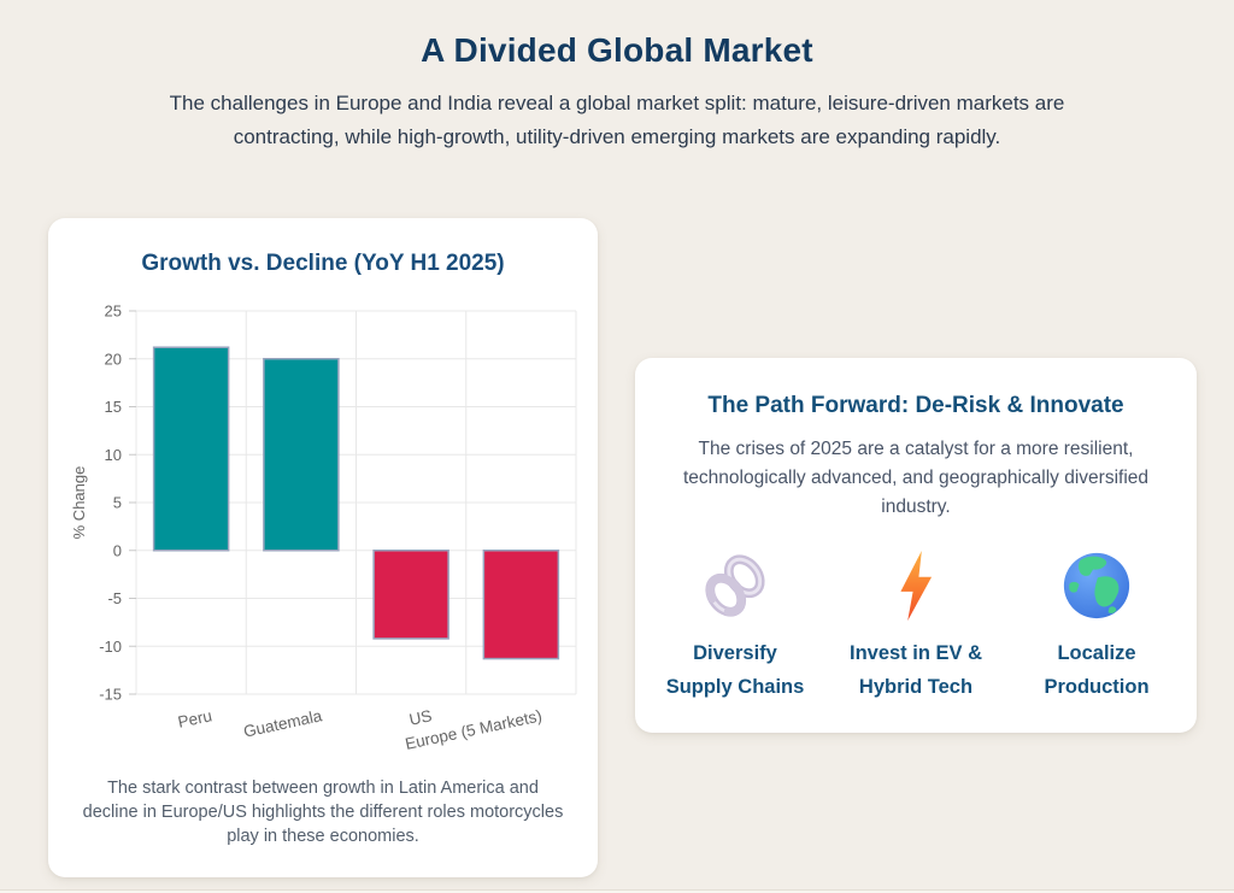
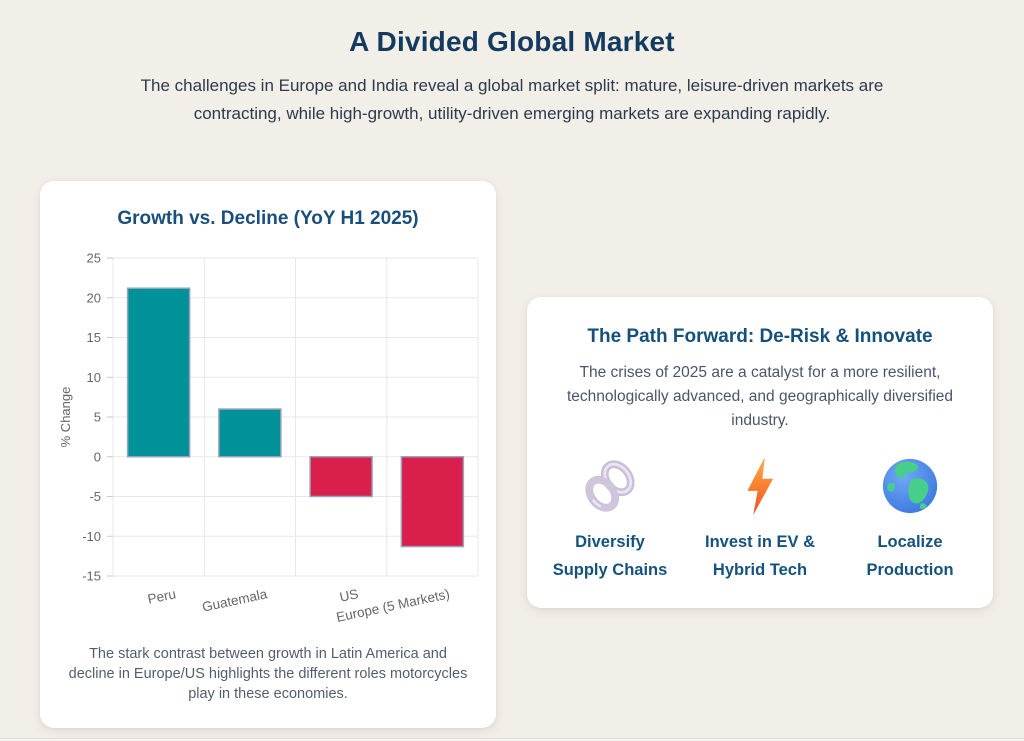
Guatemala: 20 -> 6
US: -9 -> -5
